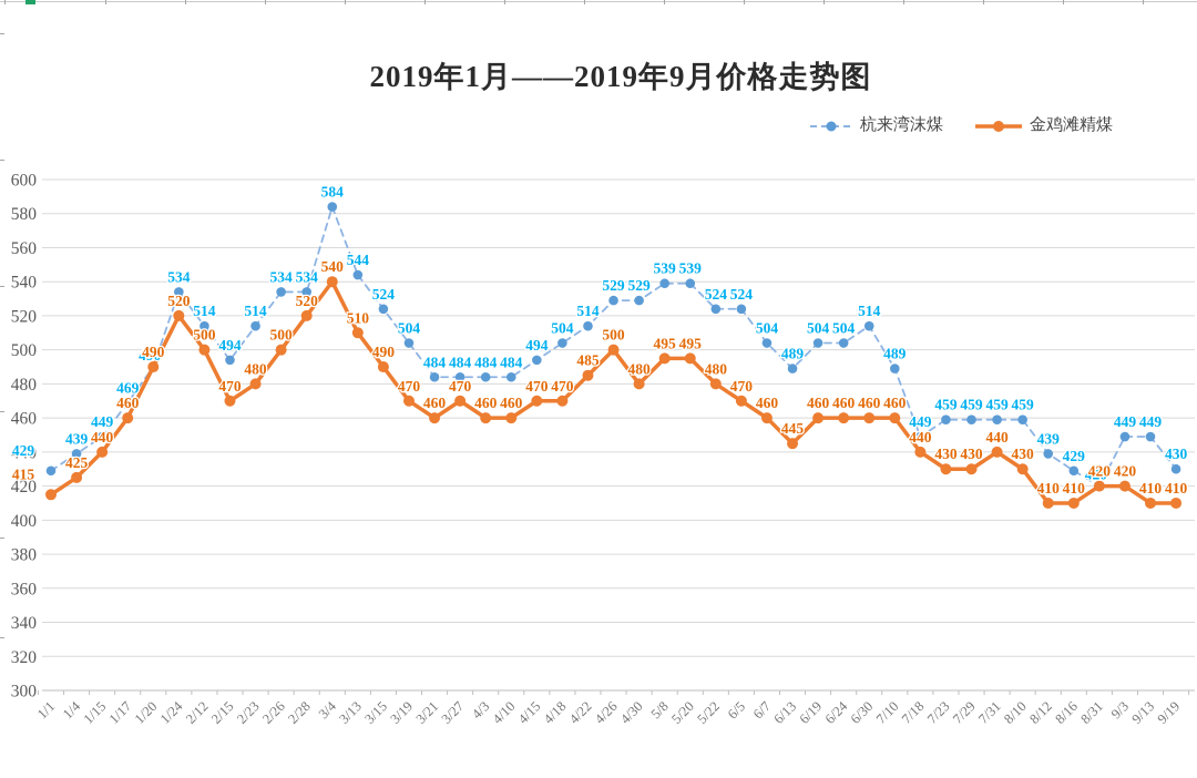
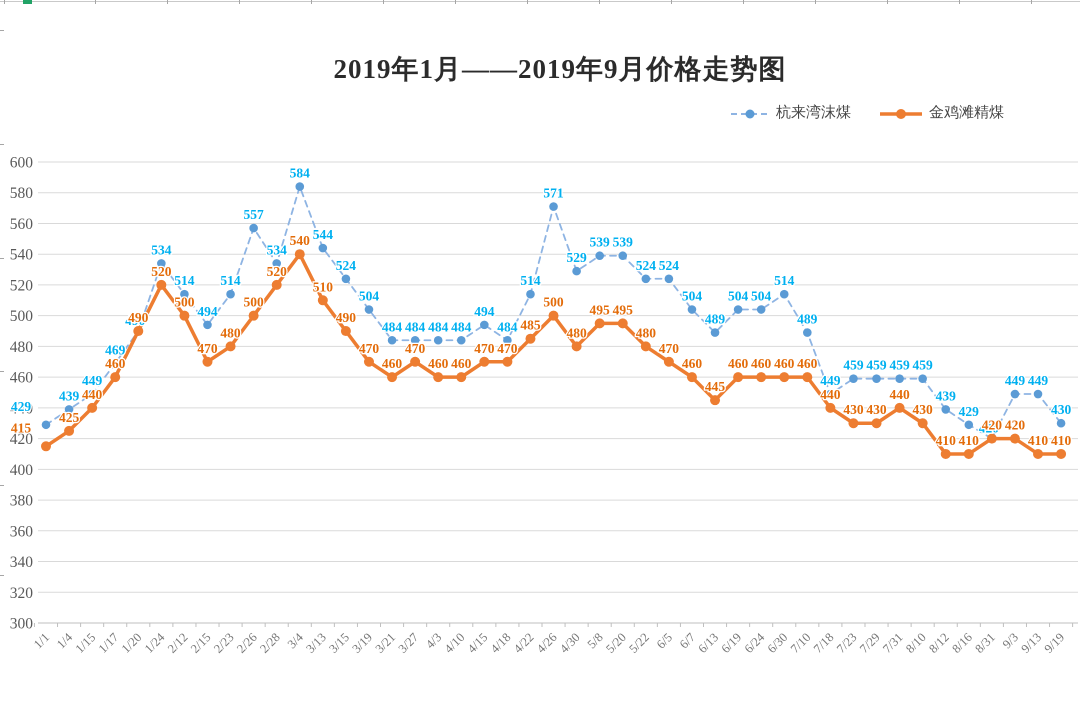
杭来湾沫煤/2/26: 534 -> 557
杭来湾沫煤/4/18: 504 -> 484
杭来湾沫煤/4/26: 529 -> 571
